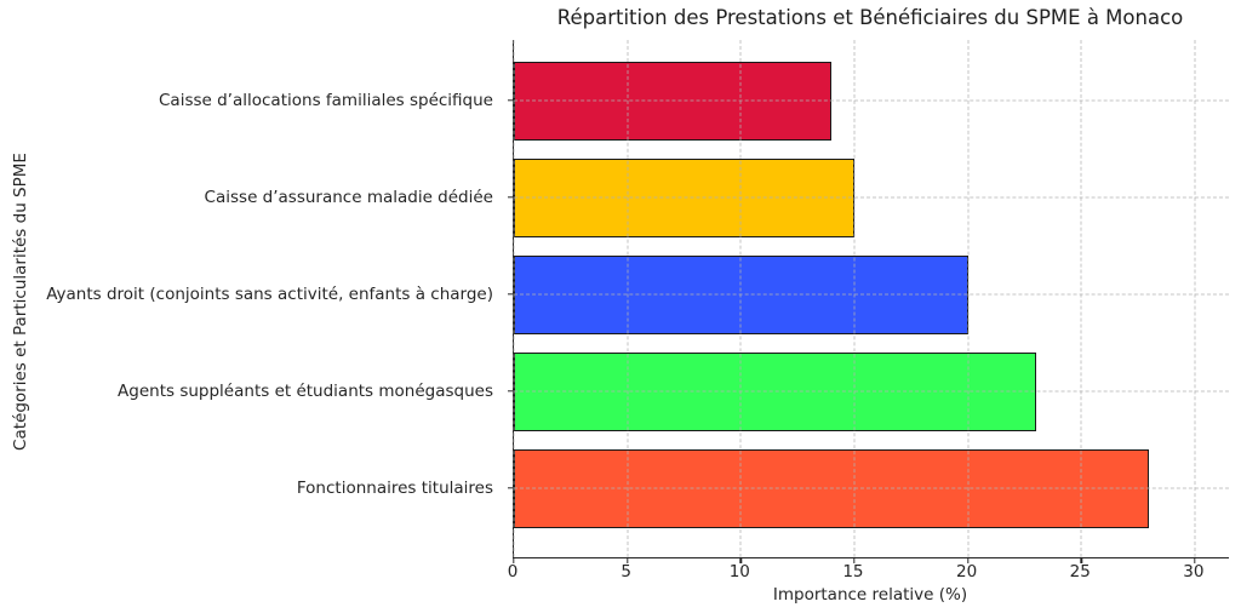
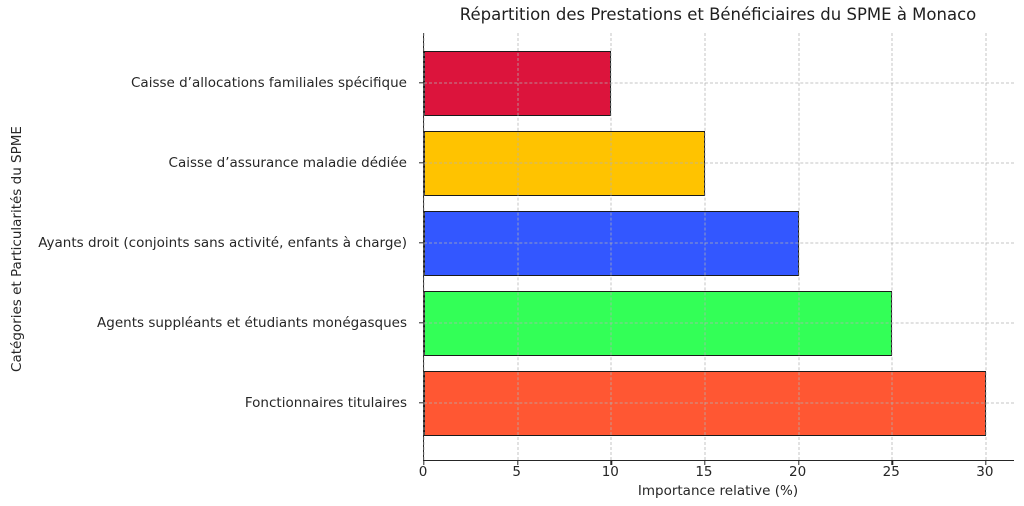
Caisse d’allocations familiales spécifique: 14 -> 10
Agents suppléants et étudiants monégasques: 23 -> 25
Fonctionnaires titulaires: 28 -> 30
